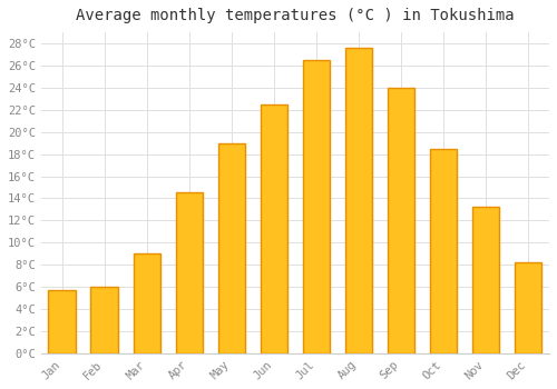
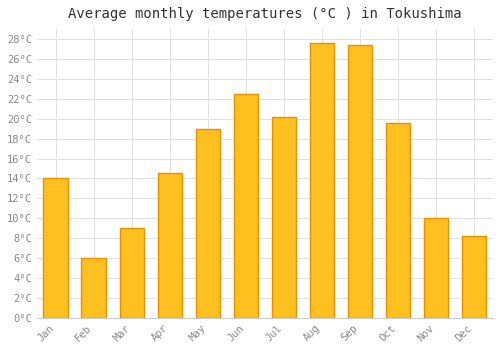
Jan: 5.7°C -> 14.0°C
Jul: 26.5°C -> 20.2°C
Sep: 24.0°C -> 27.4°C
Oct: 18.5°C -> 19.6°C
Nov: 13.2°C -> 10.0°C
